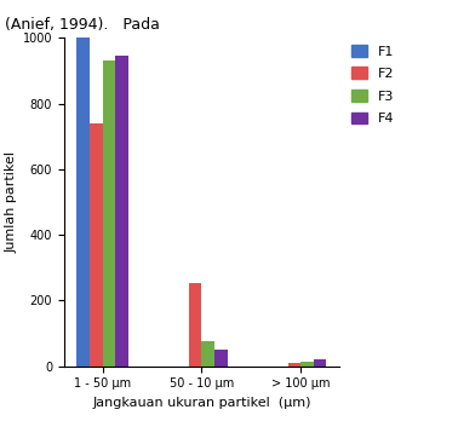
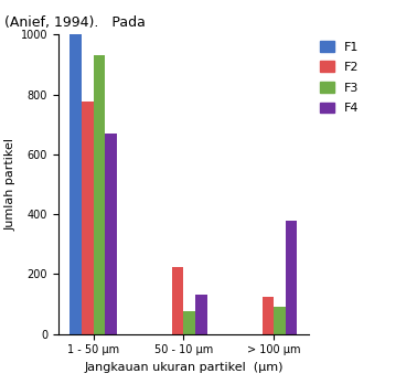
F2/1 - 50 μm: 740 -> 775
F4/1 - 50 μm: 945 -> 670
F2/50 - 10 μm: 255 -> 225
F4/50 - 10 μm: 50 -> 130
F2/> 100 μm: 10 -> 125
F3/> 100 μm: 15 -> 90
F4/> 100 μm: 20 -> 380
